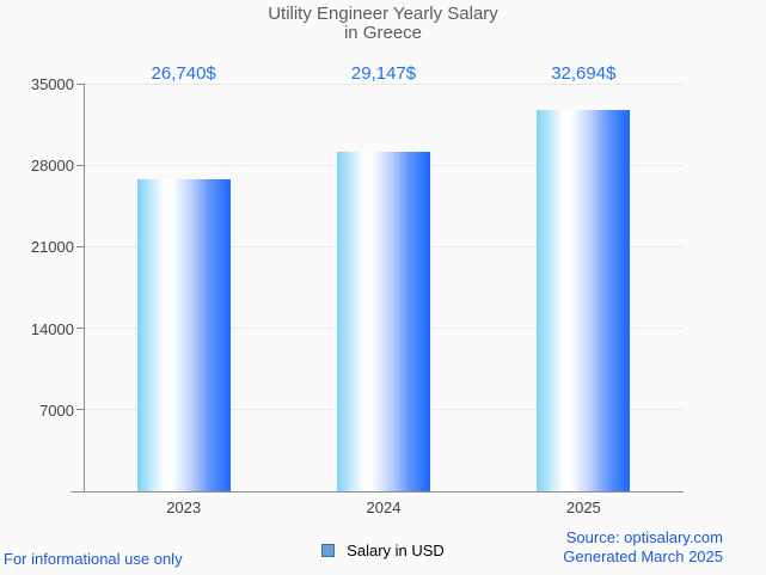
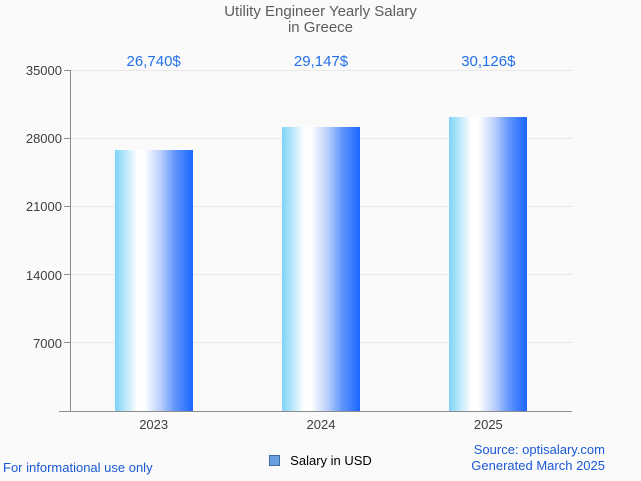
2025: 32,694 -> 30,126
